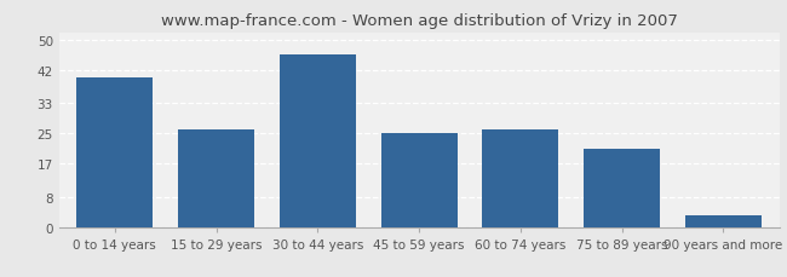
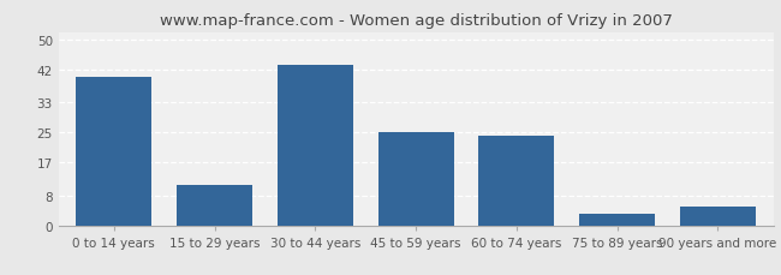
15 to 29 years: 26 -> 11
30 to 44 years: 46 -> 43
60 to 74 years: 26 -> 24
75 to 89 years: 21 -> 3
90 years and more: 3 -> 5
